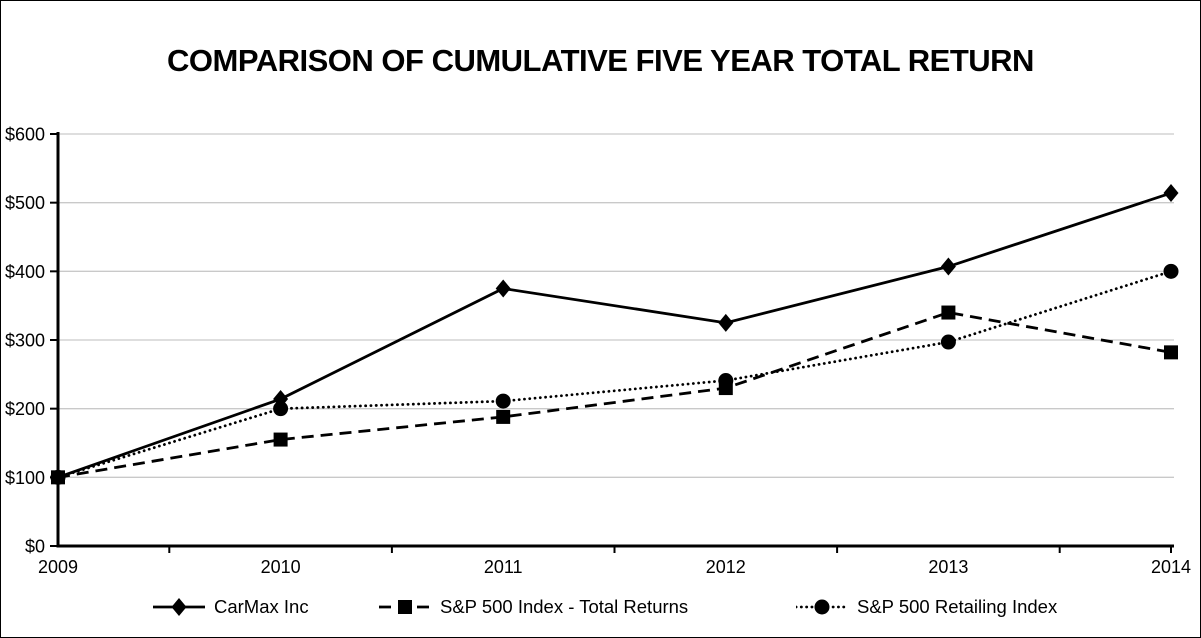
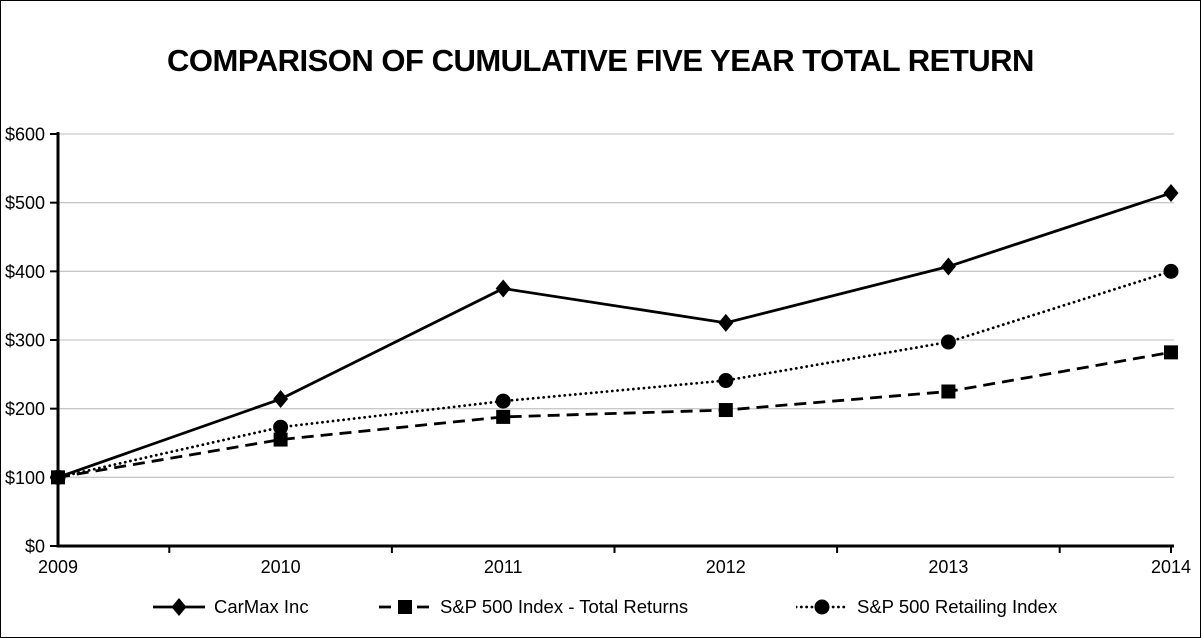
S&P 500 Retailing Index/2010: $200 -> $170
S&P 500 Index - Total Returns/2012: $230 -> $200
S&P 500 Index - Total Returns/2013: $340 -> $220
